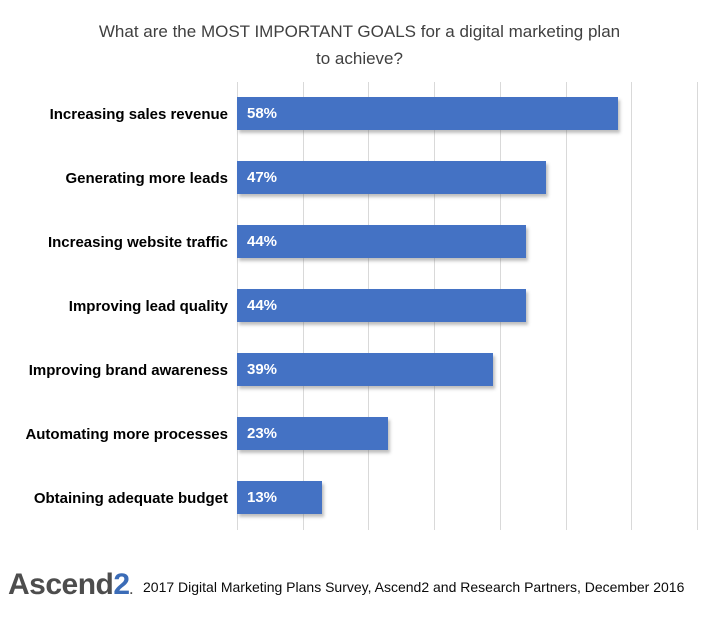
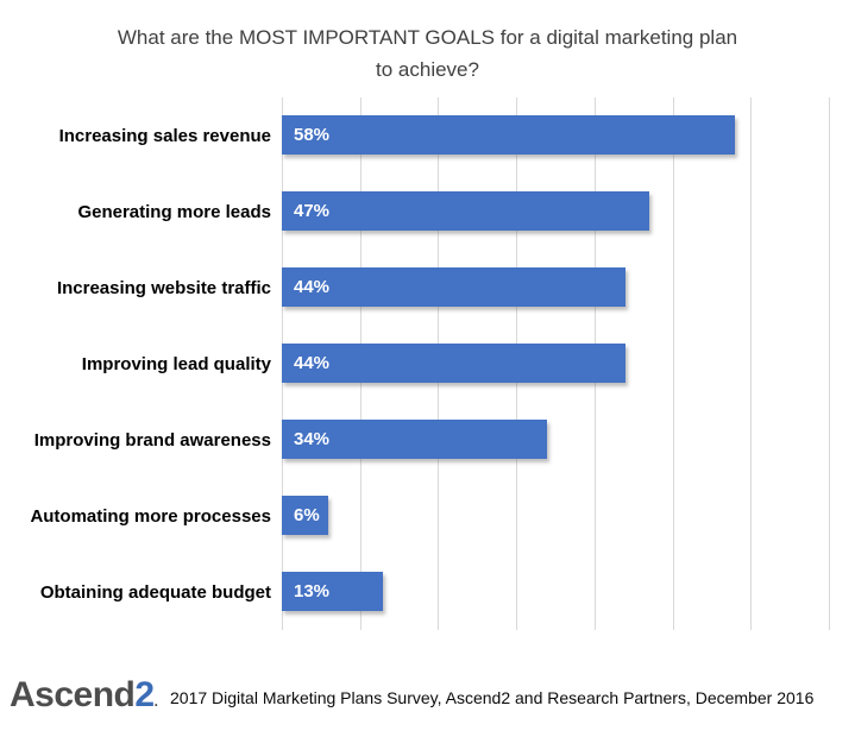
Improving brand awareness: 39% -> 34%
Automating more processes: 23% -> 6%
